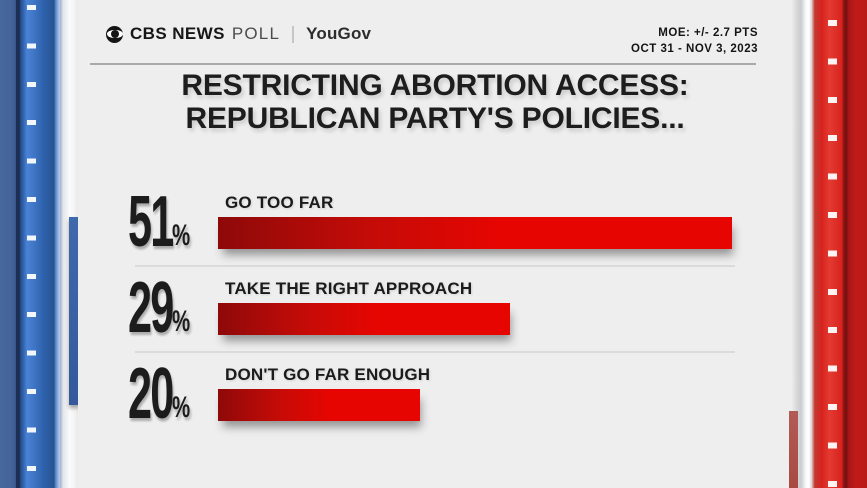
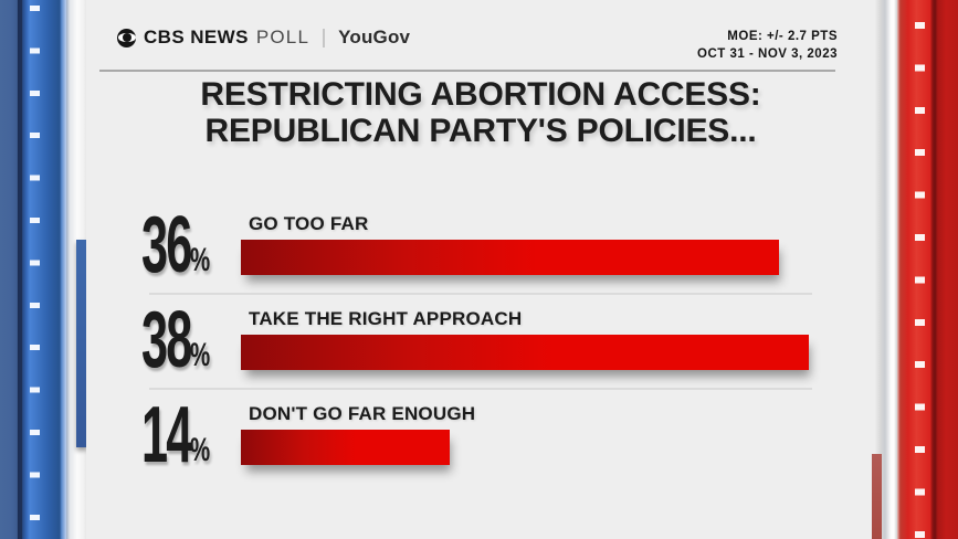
GO TOO FAR: 51 -> 36
TAKE THE RIGHT APPROACH: 29 -> 38
DON'T GO FAR ENOUGH: 20 -> 14
